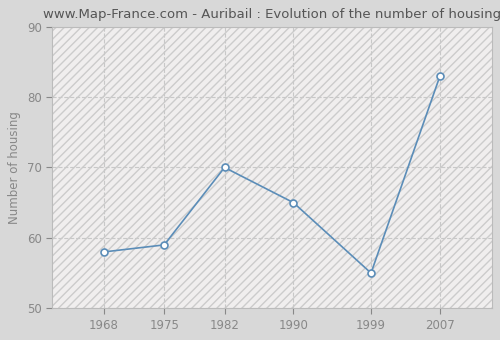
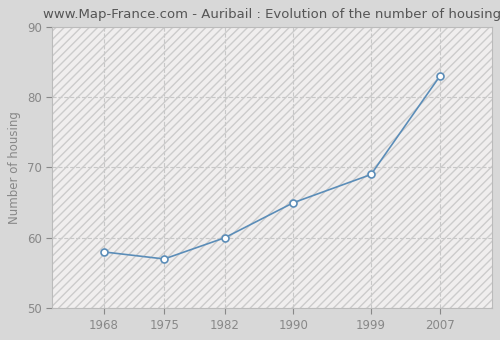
1975: 59 -> 57
1982: 70 -> 60
1999: 55 -> 69
